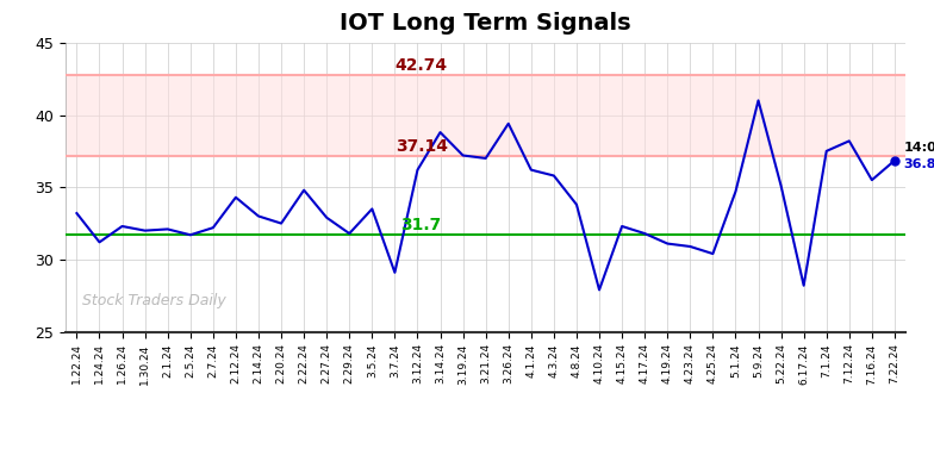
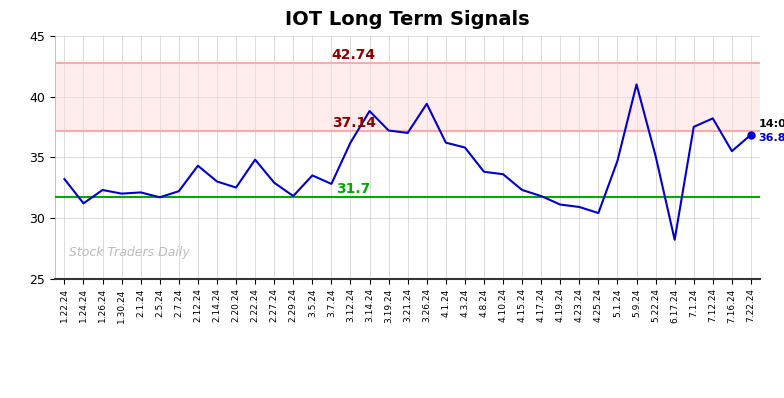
3.7.24: 29.1 -> 32.8
4.10.24: 27.9 -> 33.6
